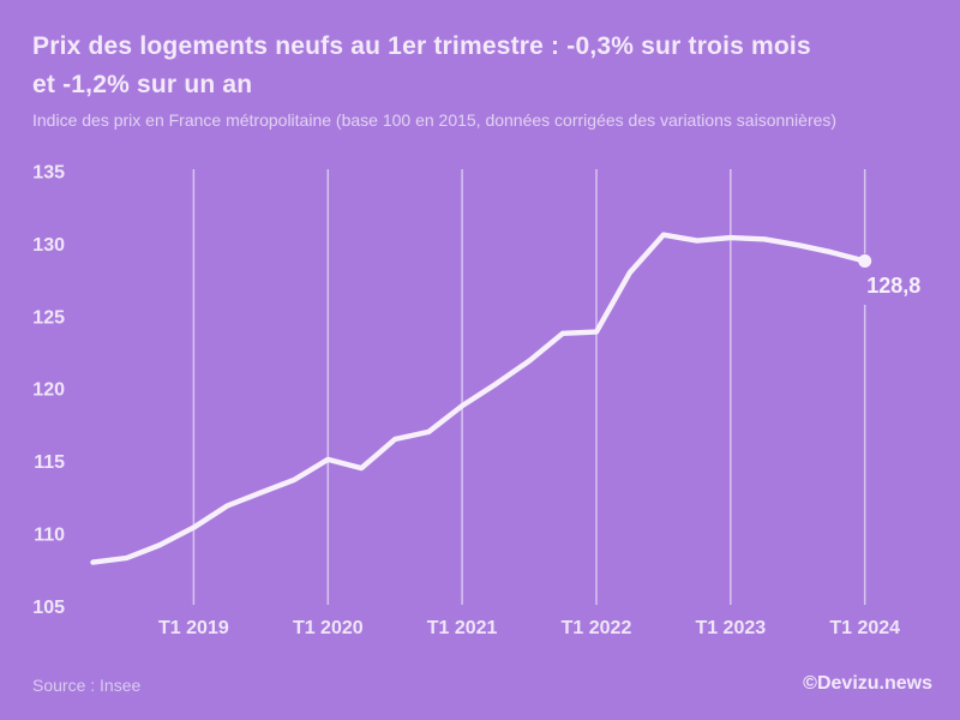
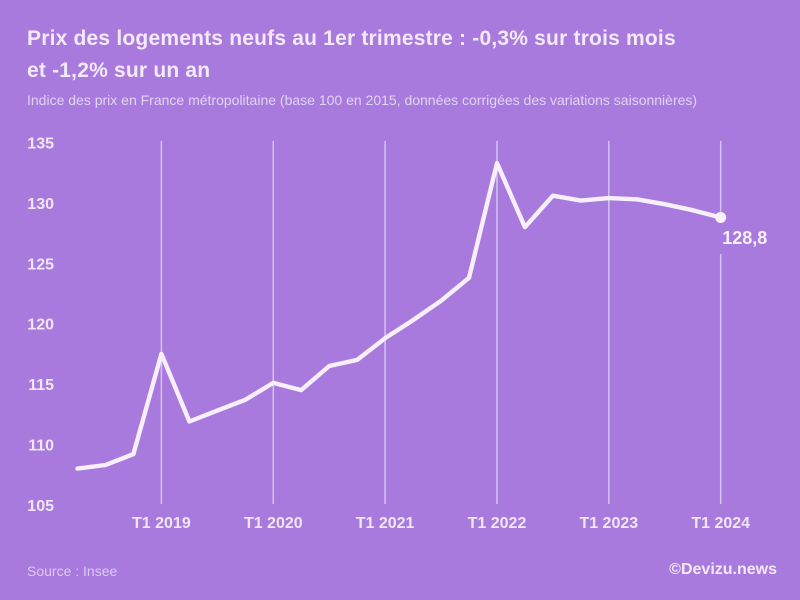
T1 2019: 110.4 -> 117.5
T1 2022: 123.9 -> 133.3
